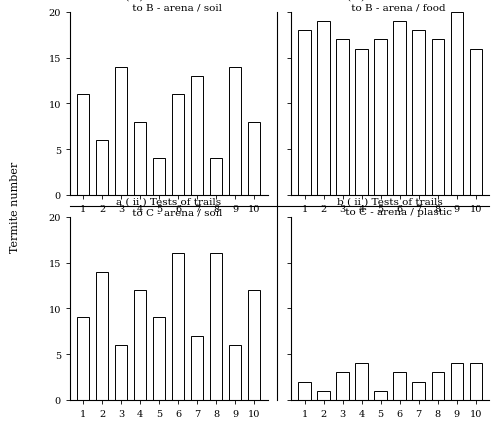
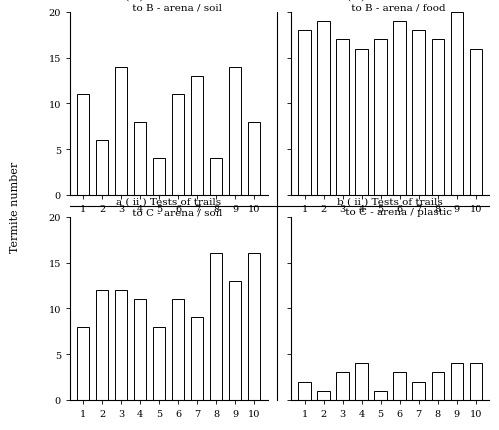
a ( ii ) Tests of trails to C - arena / soil/1: 9 -> 8
a ( ii ) Tests of trails to C - arena / soil/2: 14 -> 12
a ( ii ) Tests of trails to C - arena / soil/3: 6 -> 12
a ( ii ) Tests of trails to C - arena / soil/4: 12 -> 11
a ( ii ) Tests of trails to C - arena / soil/5: 9 -> 8
a ( ii ) Tests of trails to C - arena / soil/6: 16 -> 11
a ( ii ) Tests of trails to C - arena / soil/7: 7 -> 9
a ( ii ) Tests of trails to C - arena / soil/9: 6 -> 13
a ( ii ) Tests of trails to C - arena / soil/10: 12 -> 16
